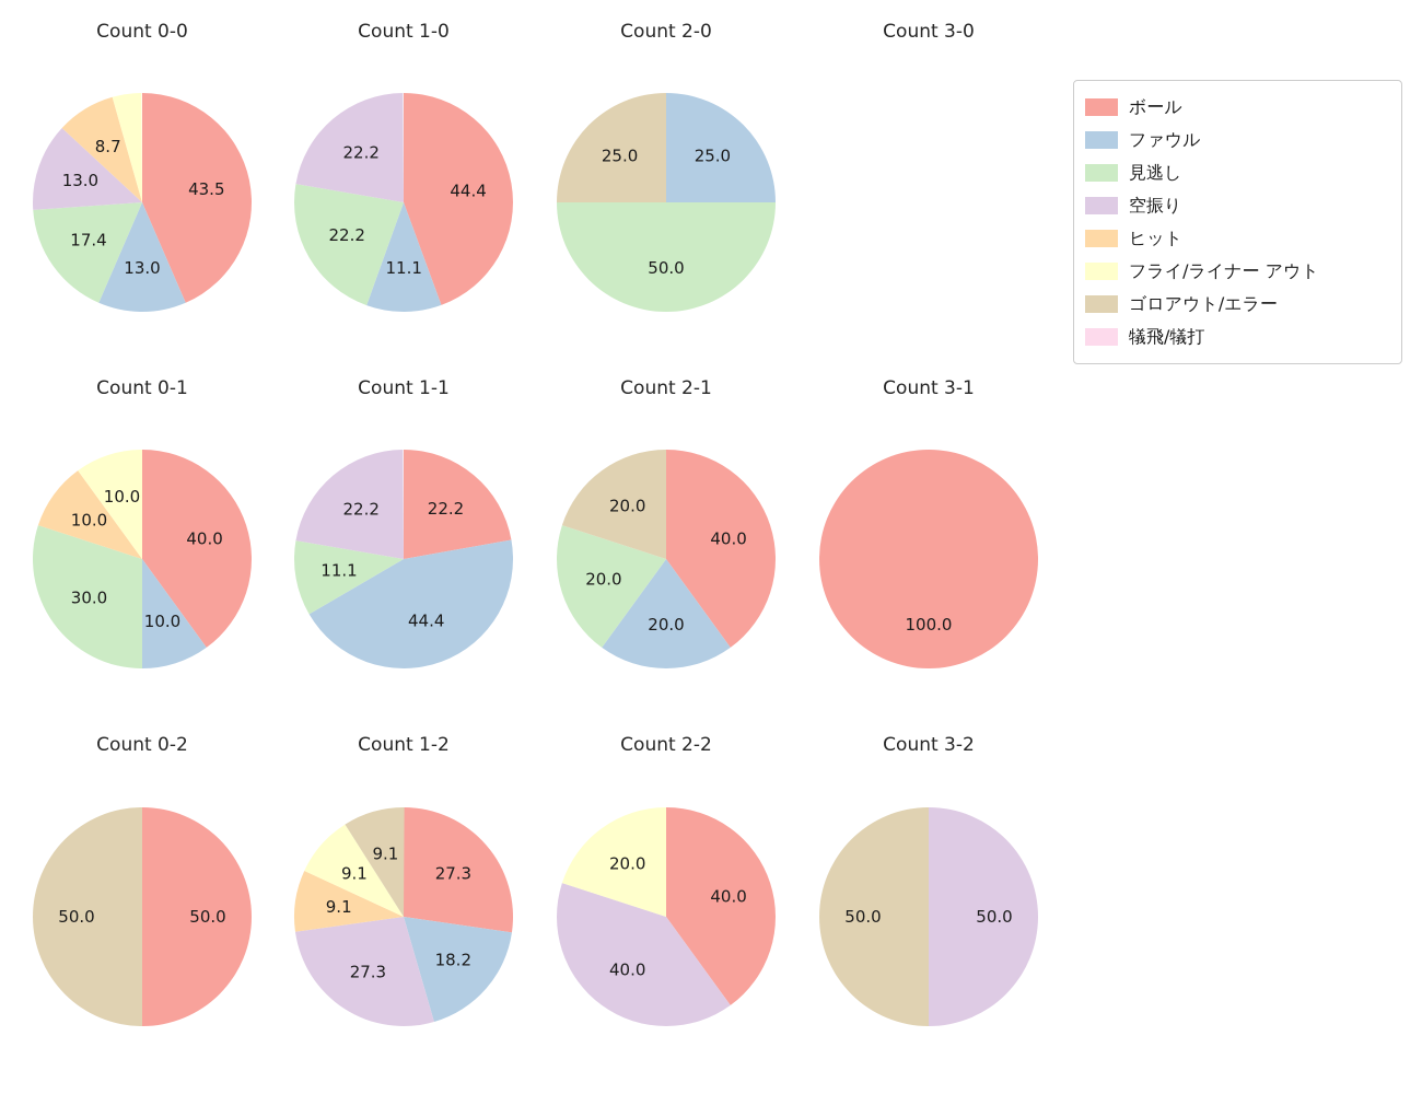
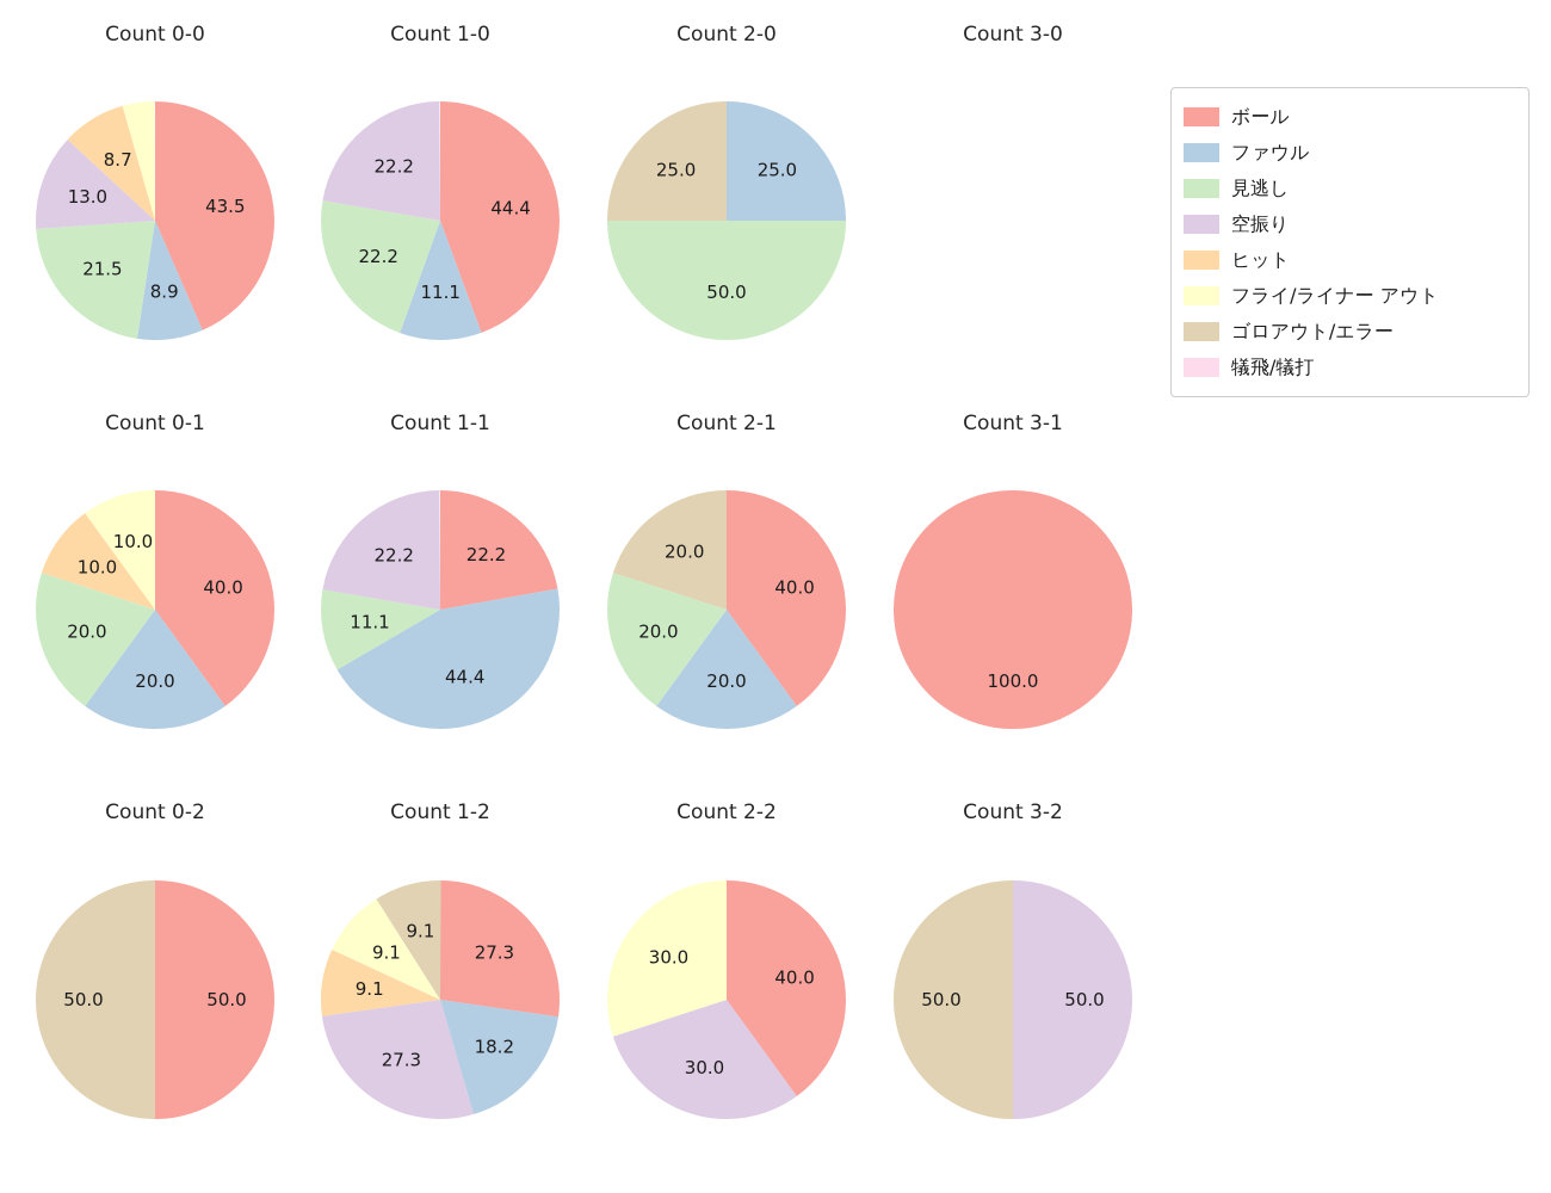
Count 0-0/ファウル: 13.0 -> 8.9
Count 0-0/見逃し: 17.4 -> 21.5
Count 0-1/ファウル: 10.0 -> 20.0
Count 0-1/見逃し: 30.0 -> 20.0
Count 2-2/空振り: 40.0 -> 30.0
Count 2-2/フライ/ライナー アウト: 20.0 -> 30.0
